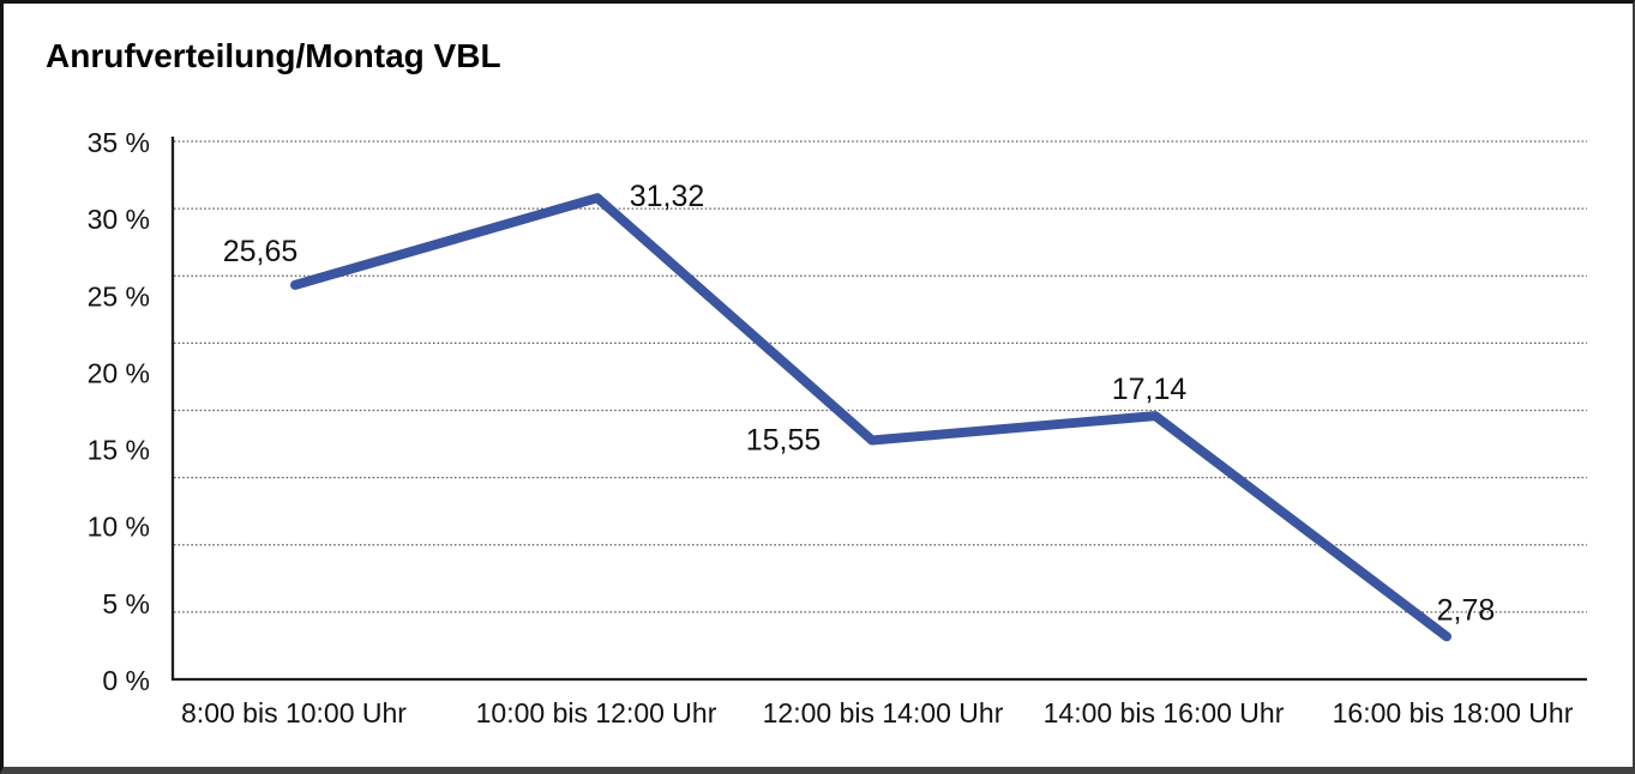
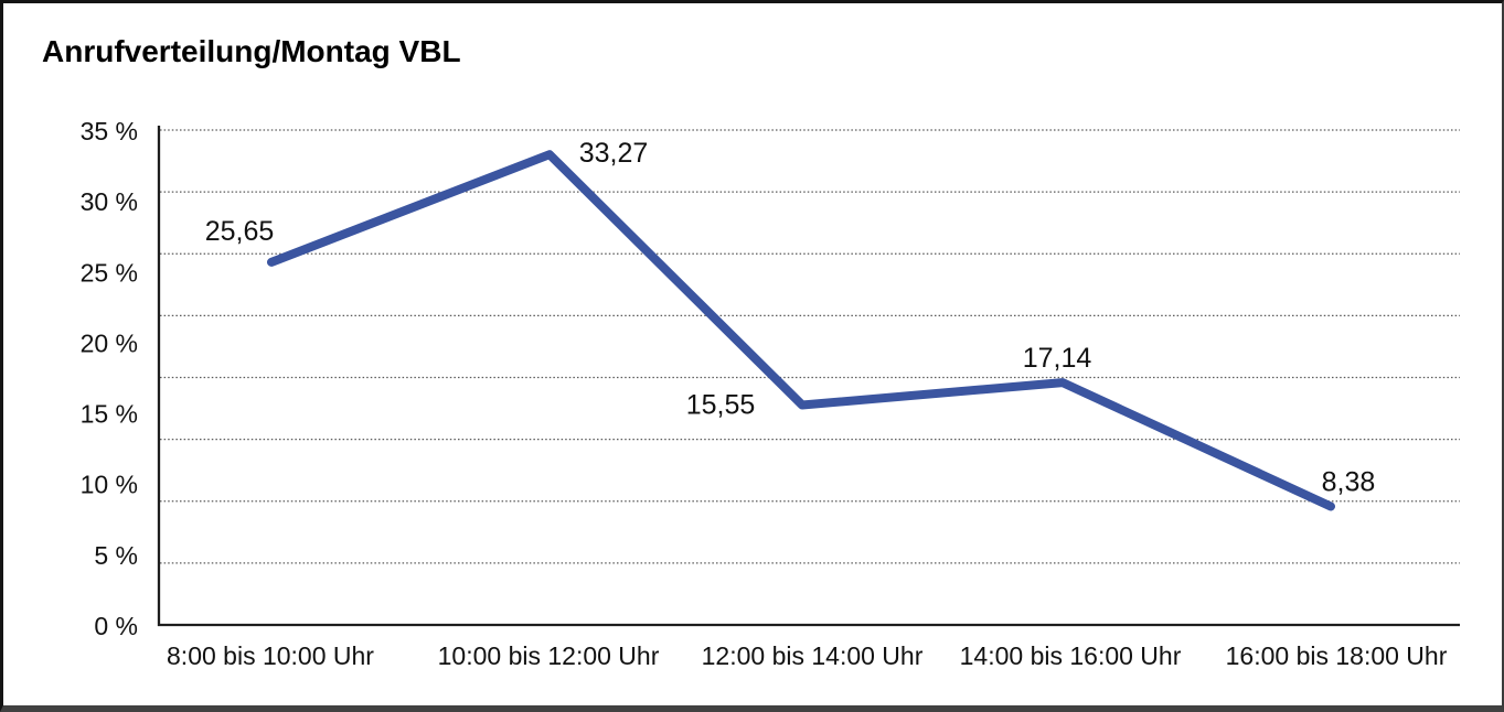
10:00 bis 12:00 Uhr: 31,32 -> 33,27
16:00 bis 18:00 Uhr: 2,78 -> 8,38
